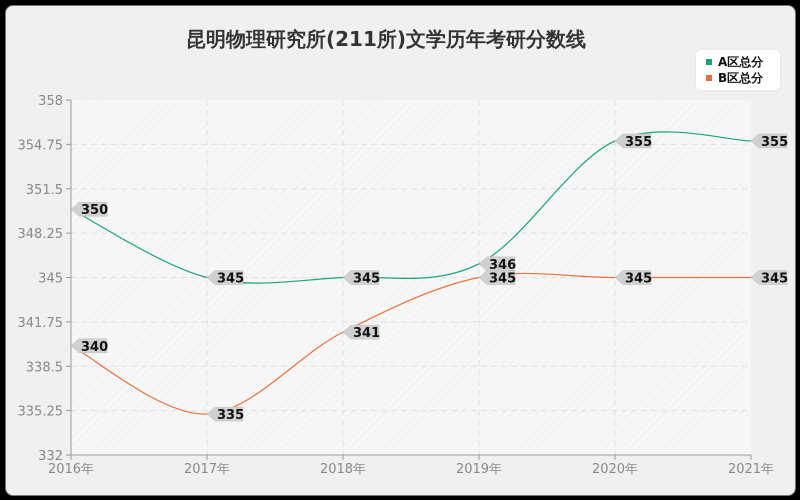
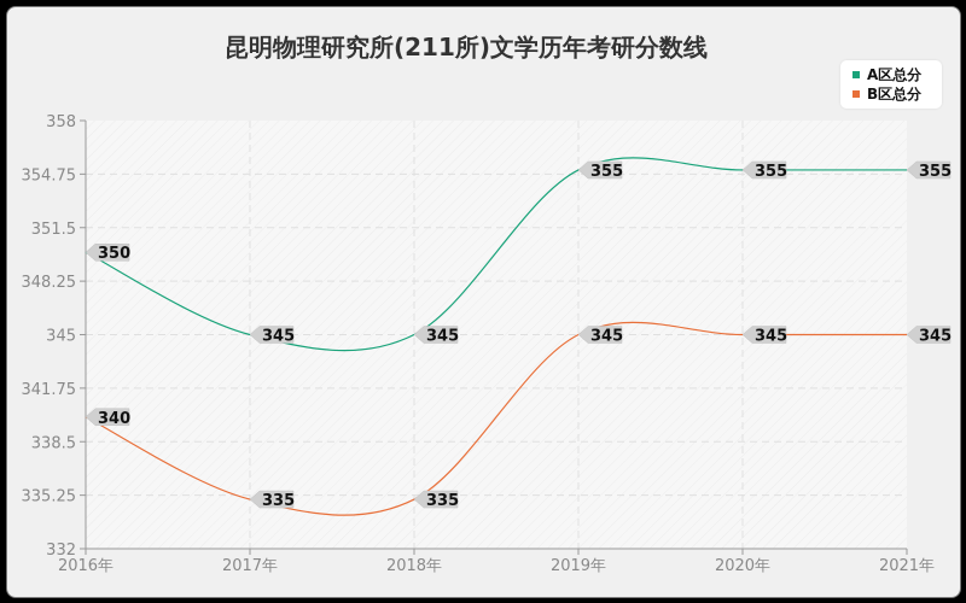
B区总分/2018年: 341 -> 335
A区总分/2019年: 346 -> 355
